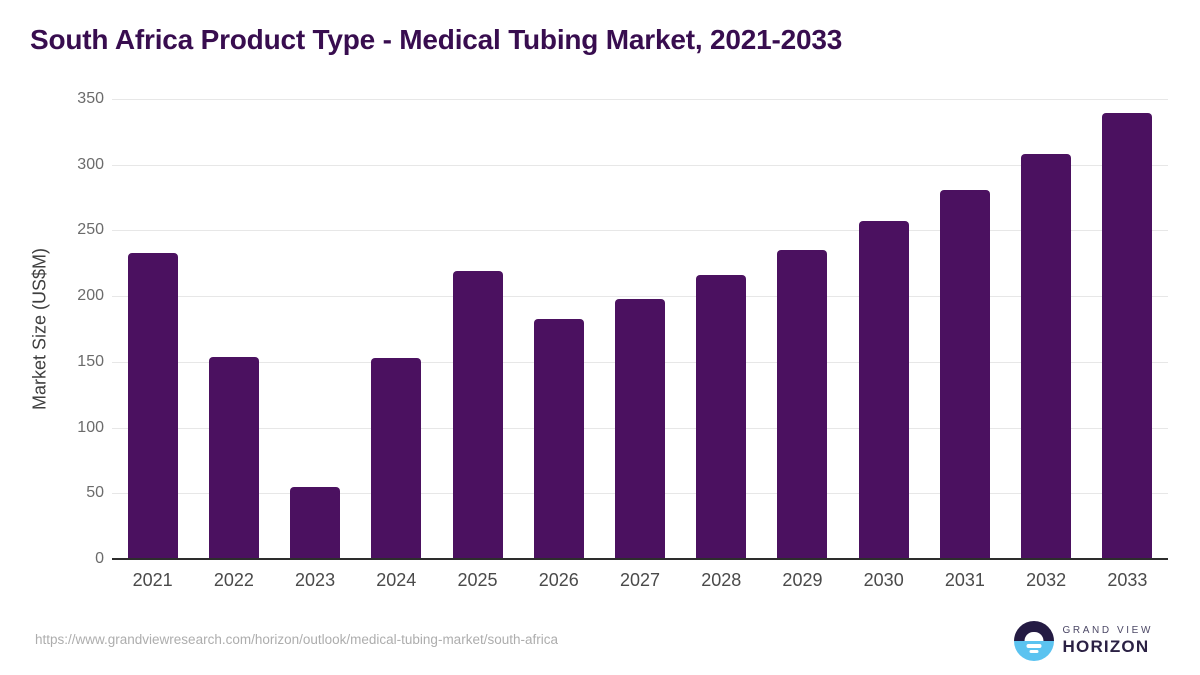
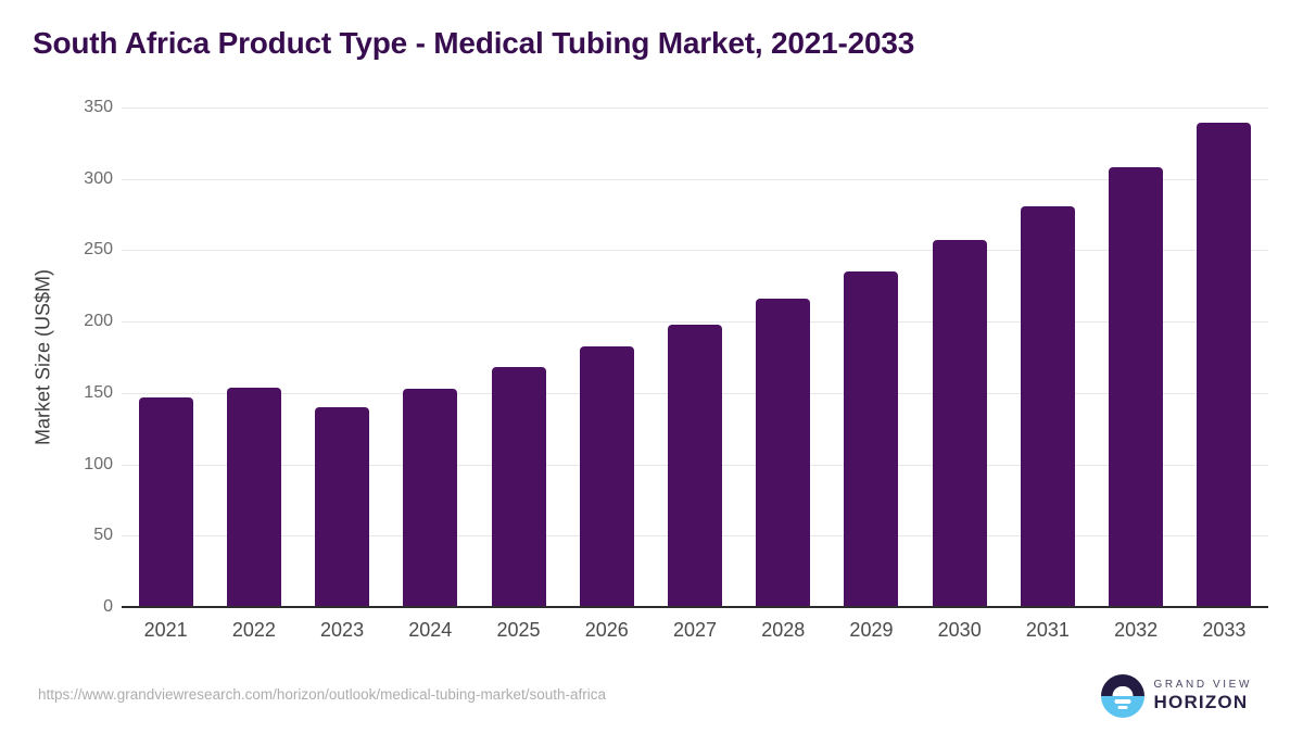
2021: 233 -> 147
2023: 55 -> 140
2025: 219 -> 168
